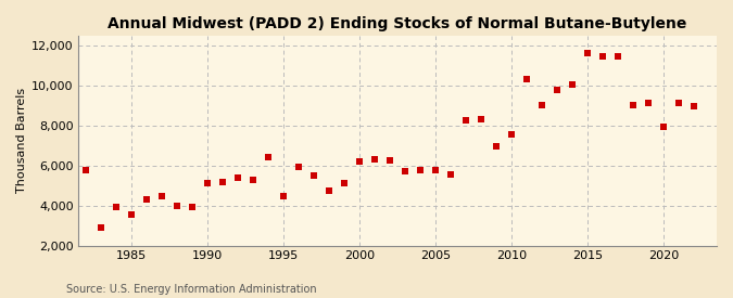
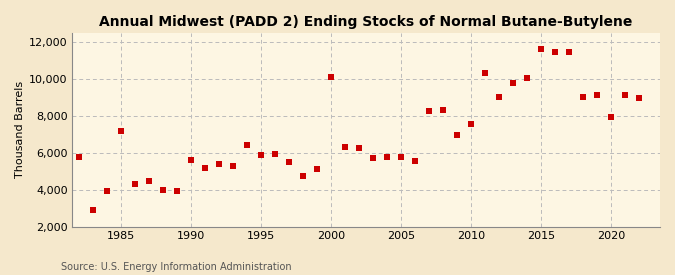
1985: 3,600 -> 7,200
1990: 5,100 -> 5,600
1995: 4,400 -> 5,900
2000: 6,200 -> 10,100
